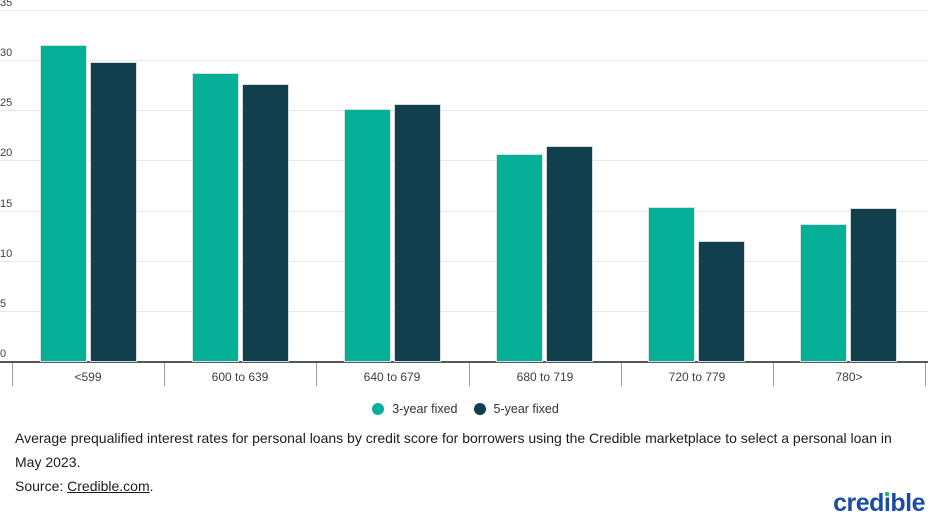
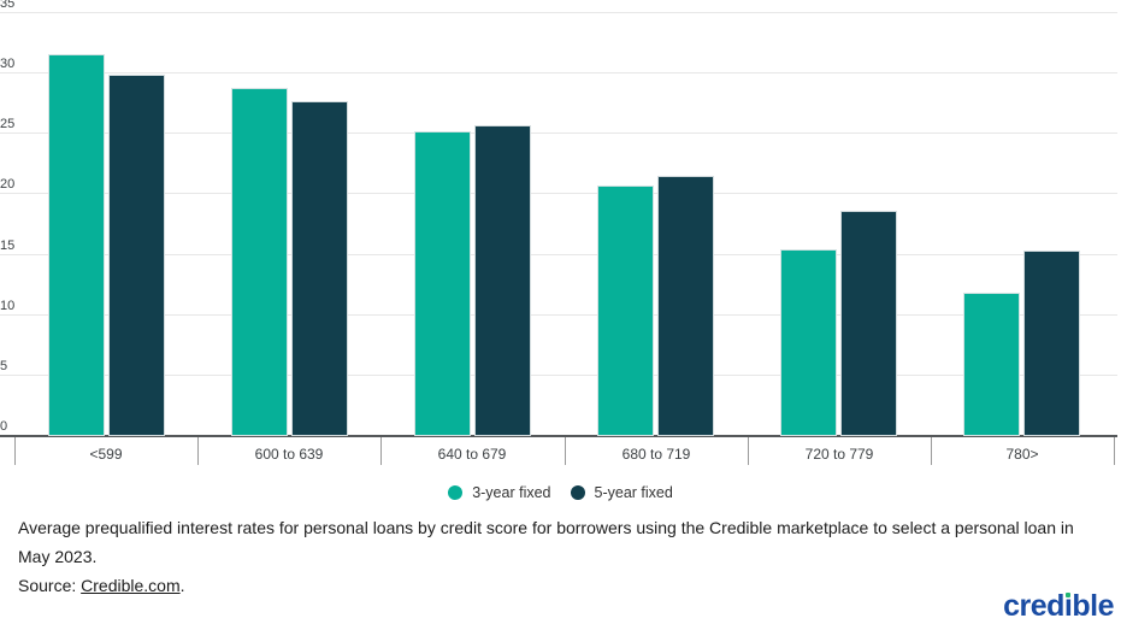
5-year fixed/720 to 779: 12.1 -> 18.6
3-year fixed/780>: 13.8 -> 11.9
